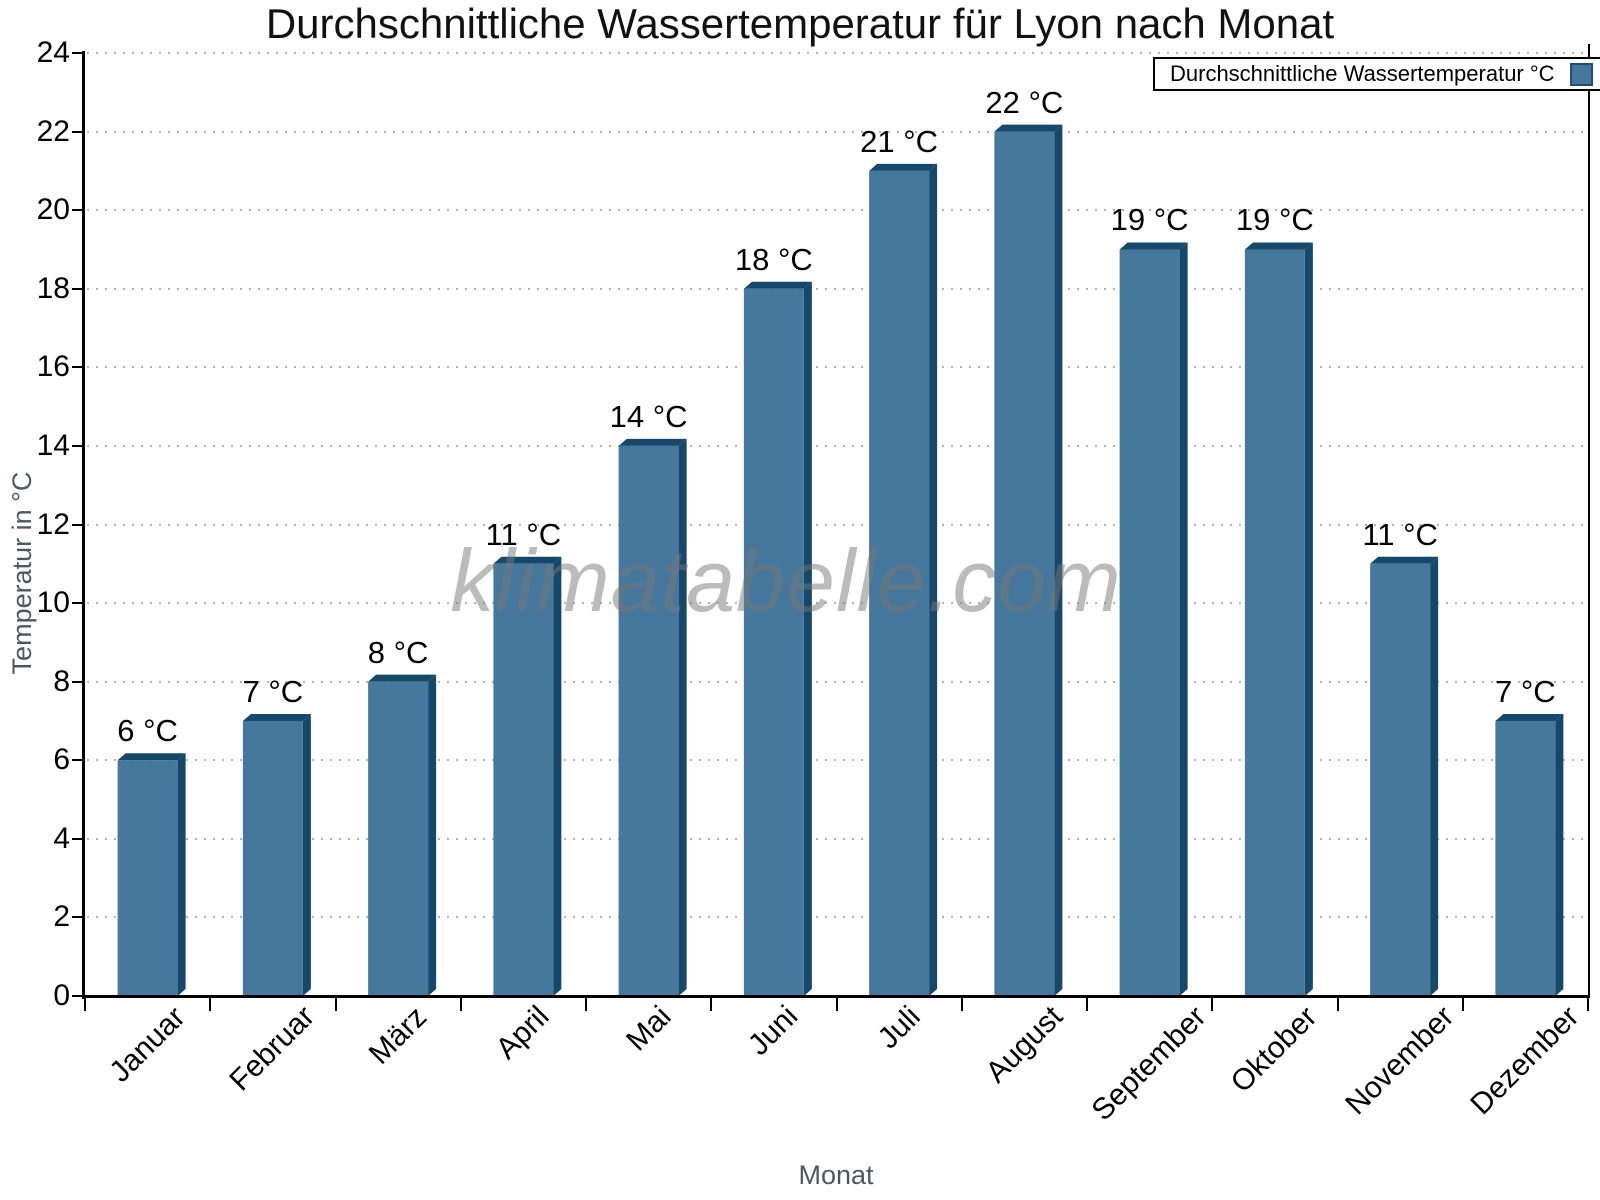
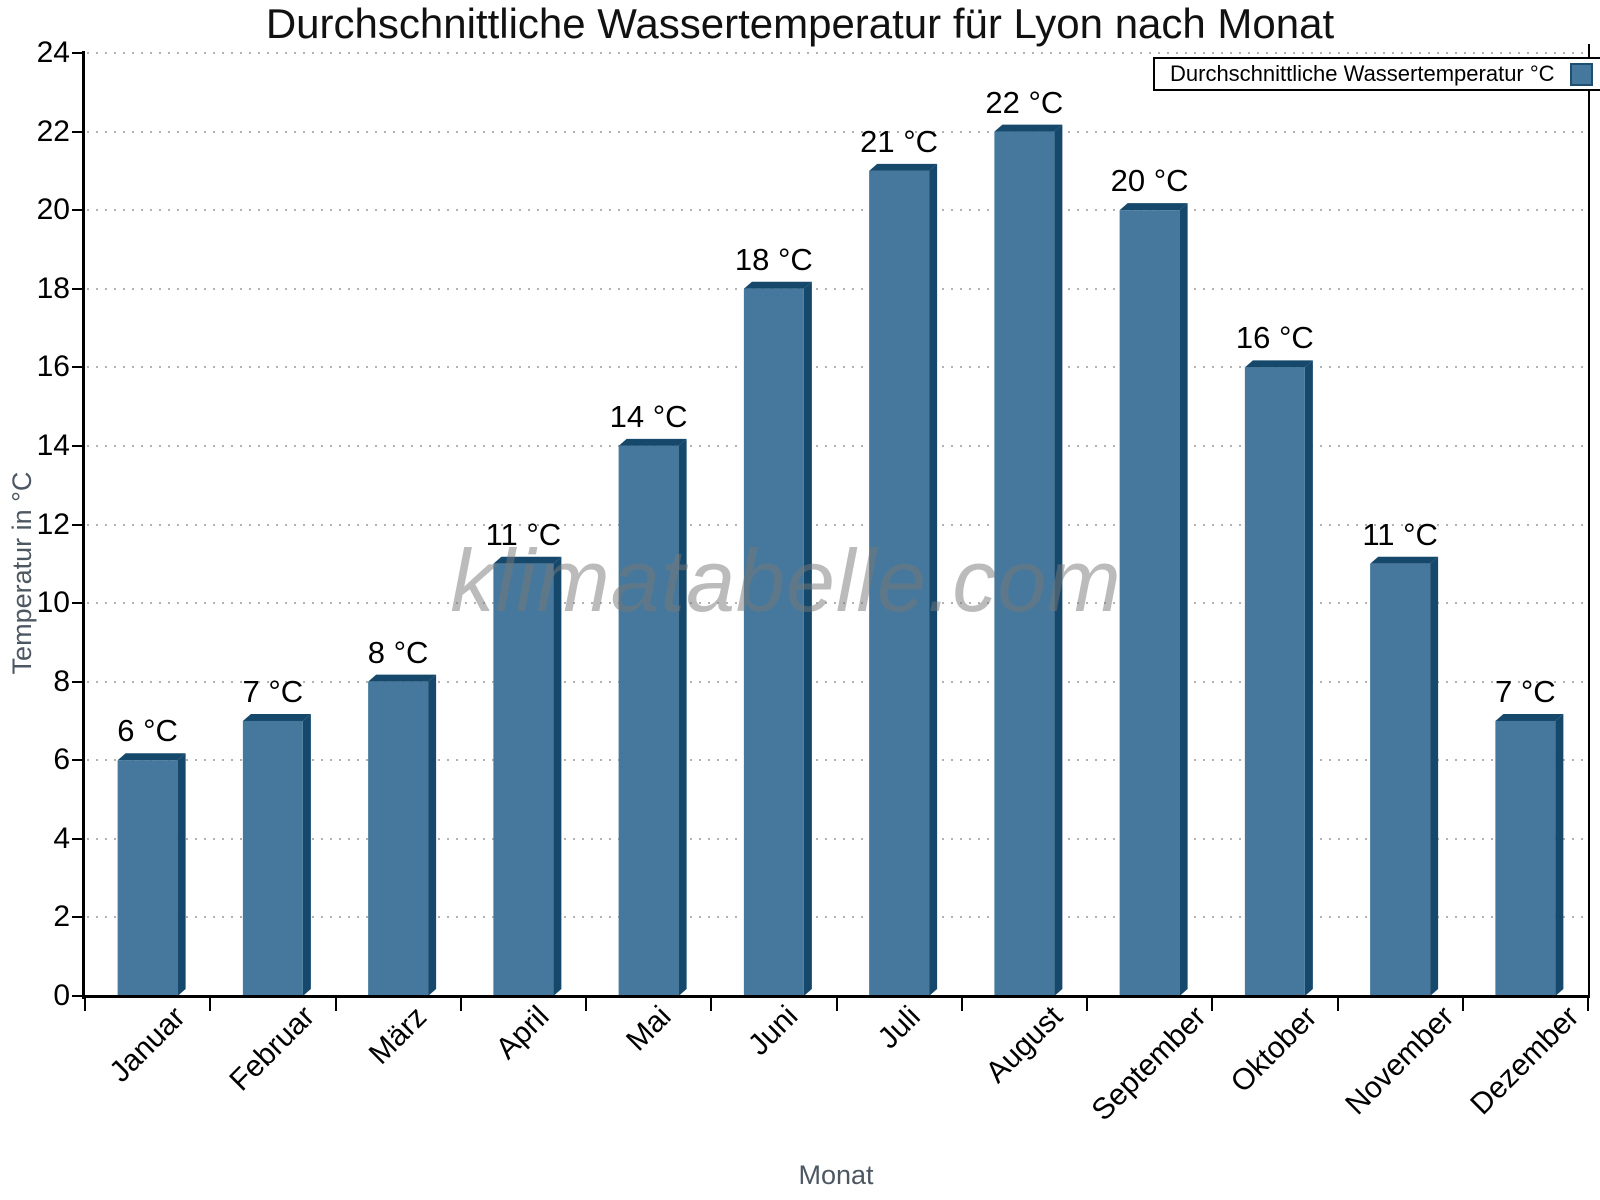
September: 19 -> 20
Oktober: 19 -> 16
